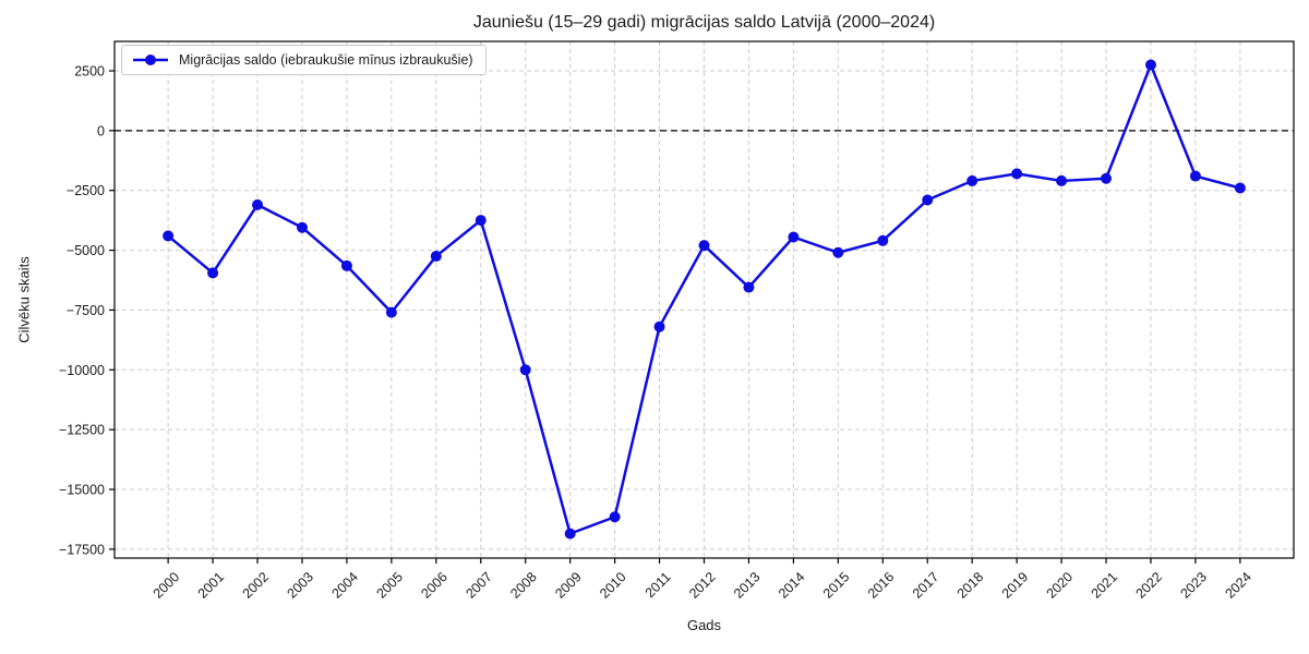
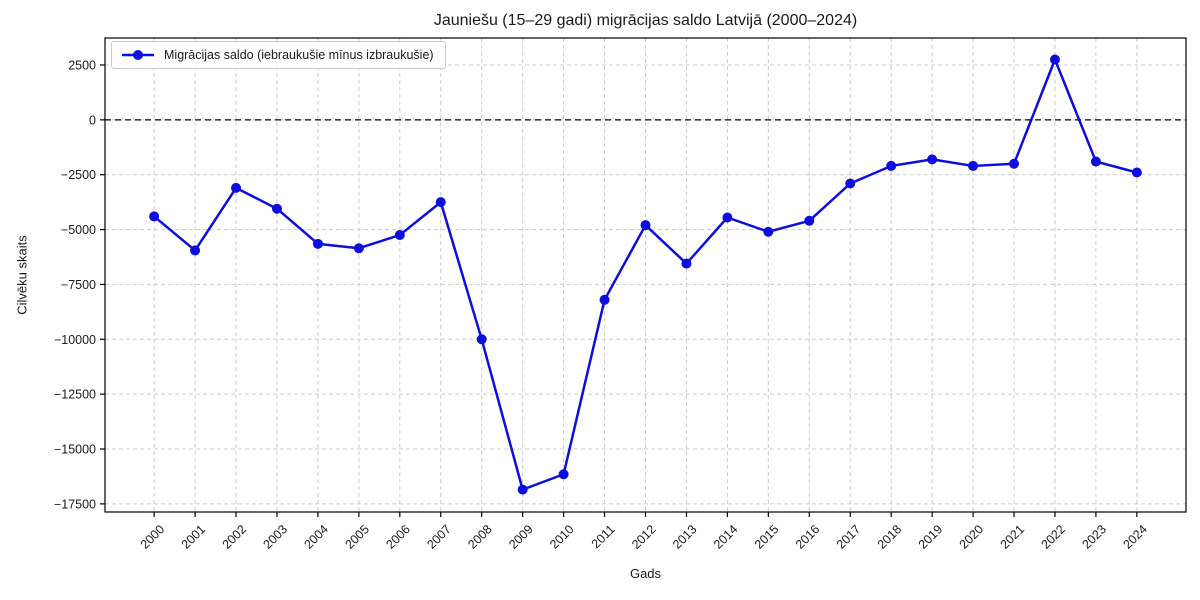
2005: -7600 -> -5800
